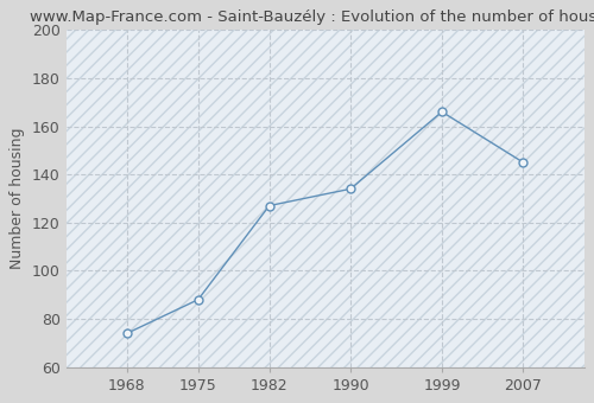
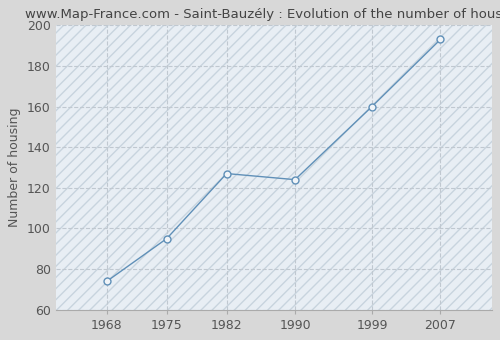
1975: 88 -> 95
1990: 134 -> 124
1999: 166 -> 160
2007: 145 -> 193
